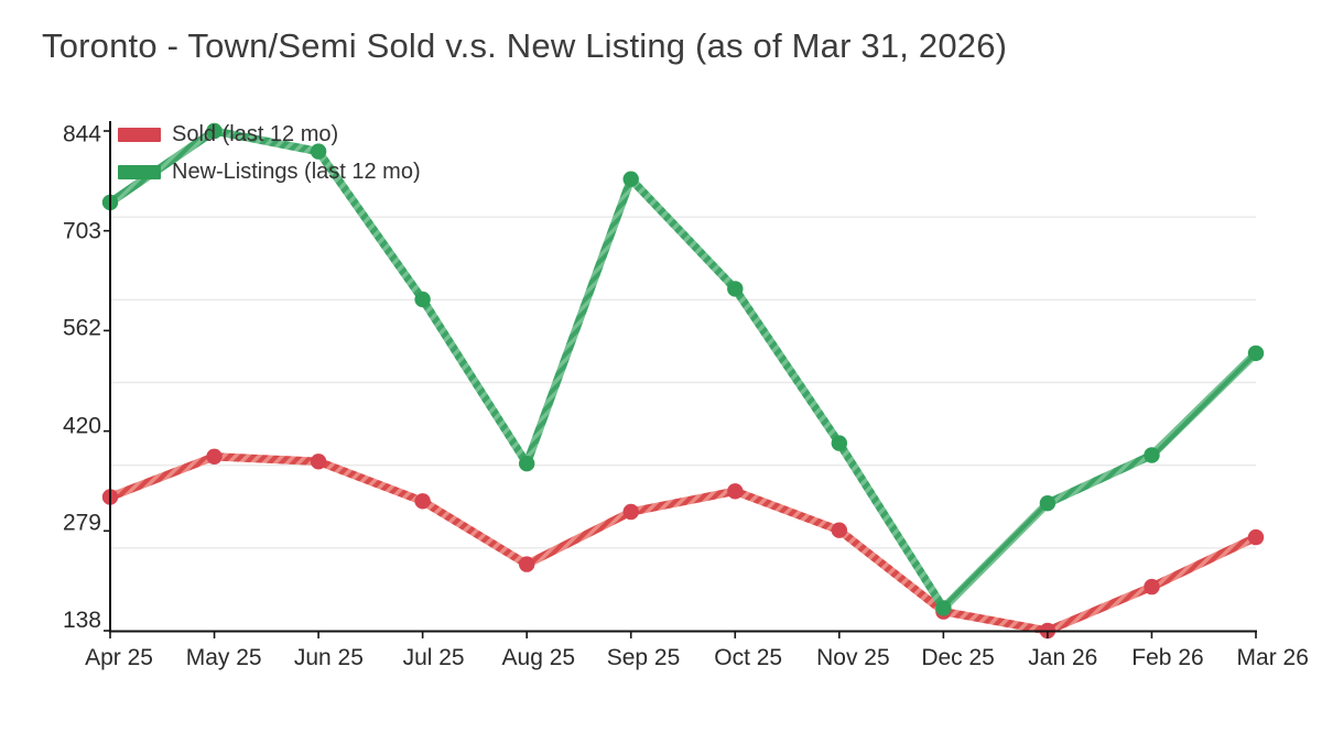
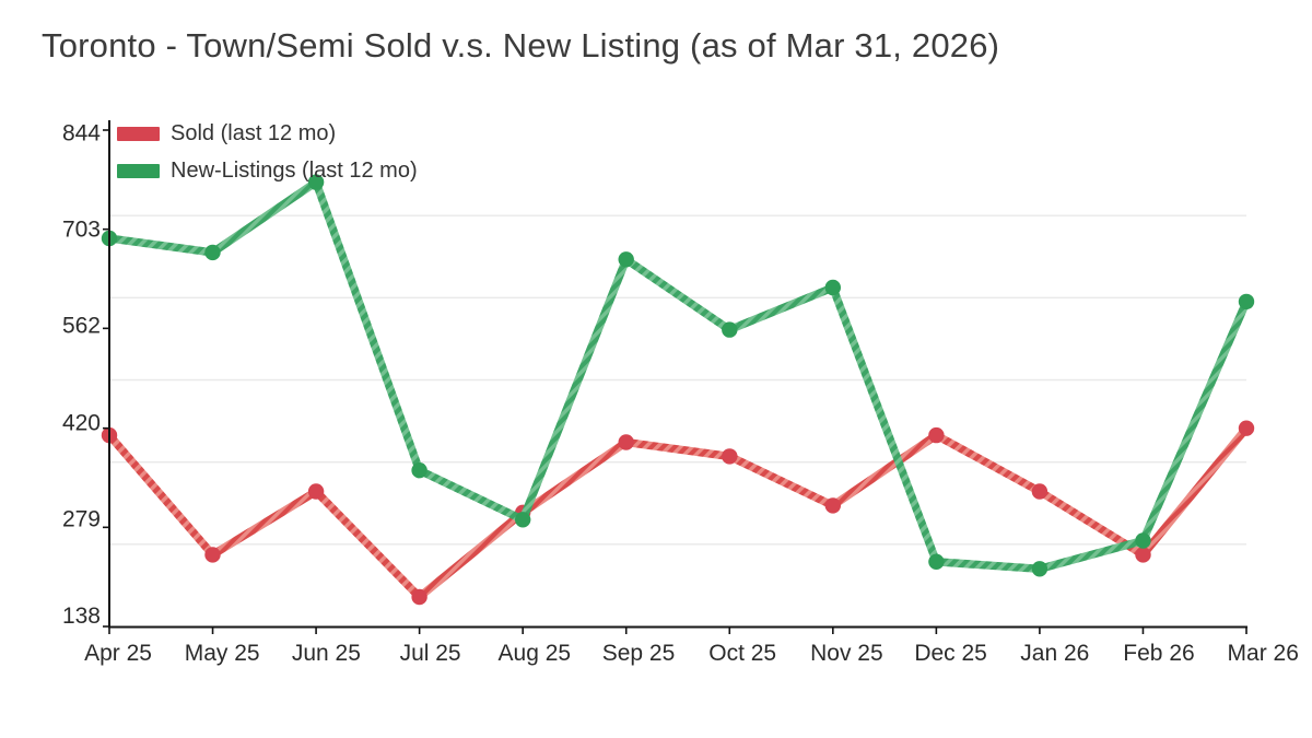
Sold (last 12 mo)/Apr 25: 330 -> 410
New-Listings (last 12 mo)/Apr 25: 740 -> 690
Sold (last 12 mo)/May 25: 380 -> 240
New-Listings (last 12 mo)/May 25: 840 -> 670
Sold (last 12 mo)/Jun 25: 380 -> 330
New-Listings (last 12 mo)/Jun 25: 820 -> 770
Sold (last 12 mo)/Jul 25: 320 -> 180
New-Listings (last 12 mo)/Jul 25: 610 -> 360
Sold (last 12 mo)/Aug 25: 230 -> 300
New-Listings (last 12 mo)/Aug 25: 370 -> 290
Sold (last 12 mo)/Sep 25: 310 -> 400
New-Listings (last 12 mo)/Sep 25: 780 -> 660
Sold (last 12 mo)/Oct 25: 340 -> 380
New-Listings (last 12 mo)/Oct 25: 620 -> 560
Sold (last 12 mo)/Nov 25: 280 -> 310
New-Listings (last 12 mo)/Nov 25: 400 -> 620
Sold (last 12 mo)/Dec 25: 160 -> 410
New-Listings (last 12 mo)/Dec 25: 170 -> 230
Sold (last 12 mo)/Jan 26: 140 -> 330
New-Listings (last 12 mo)/Jan 26: 320 -> 220
Sold (last 12 mo)/Feb 26: 200 -> 240
New-Listings (last 12 mo)/Feb 26: 390 -> 260
Sold (last 12 mo)/Mar 26: 270 -> 420
New-Listings (last 12 mo)/Mar 26: 530 -> 600
